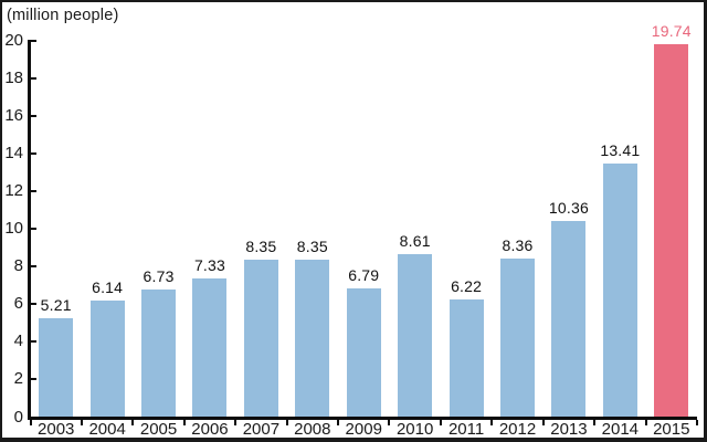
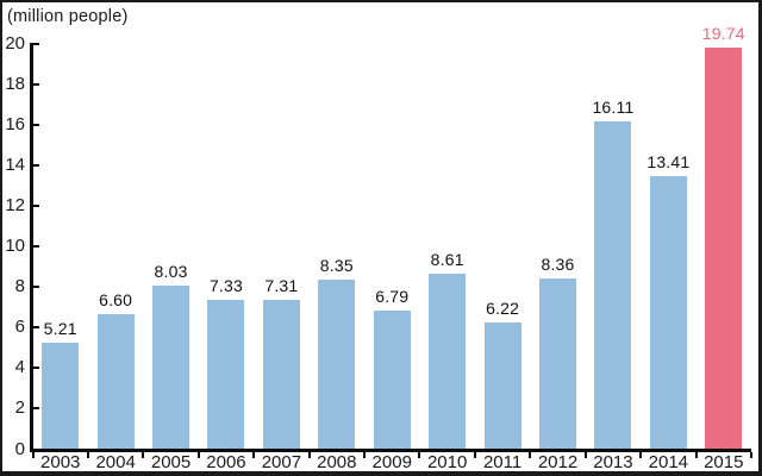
2004: 6.14 -> 6.60
2005: 6.73 -> 8.03
2007: 8.35 -> 7.31
2013: 10.36 -> 16.11
